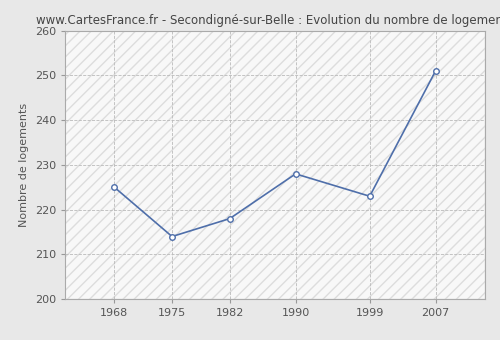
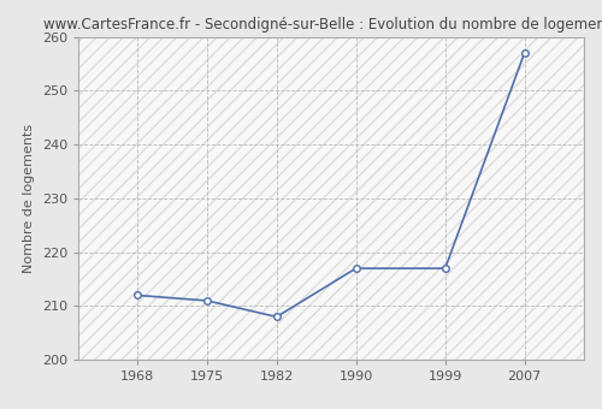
1968: 225 -> 212
1975: 214 -> 211
1982: 218 -> 208
1990: 228 -> 217
1999: 223 -> 217
2007: 251 -> 257
